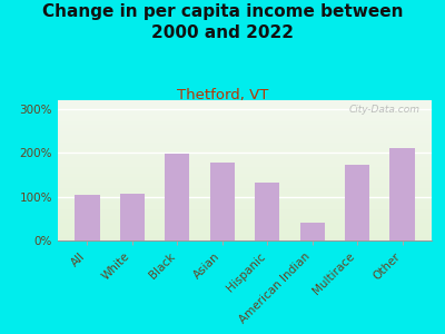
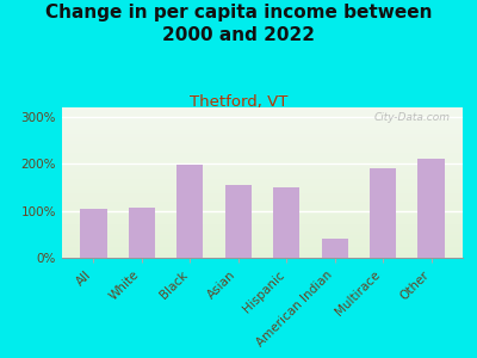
Asian: 178% -> 155%
Hispanic: 133% -> 150%
Multirace: 172% -> 190%
